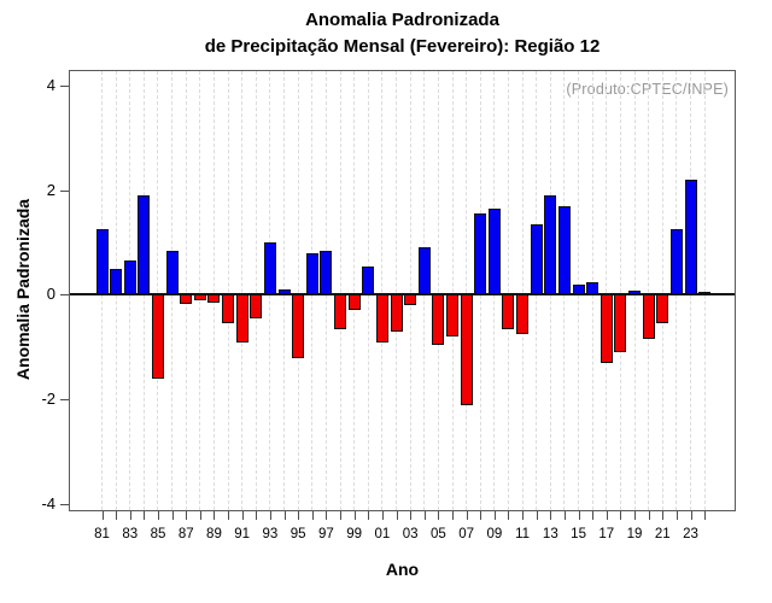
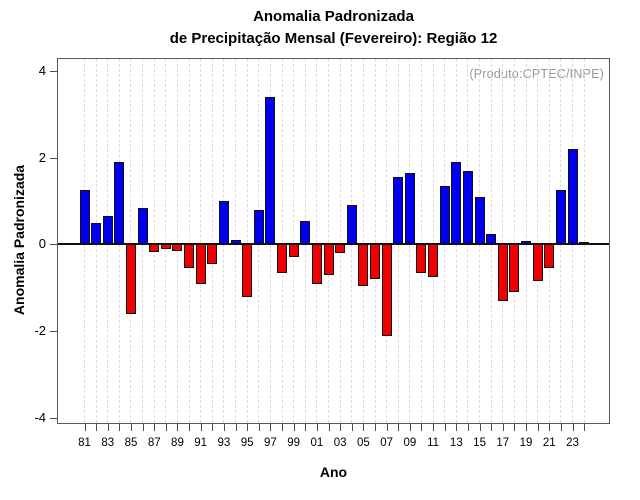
97: 0.8 -> 3.4
15: 0.2 -> 1.1
